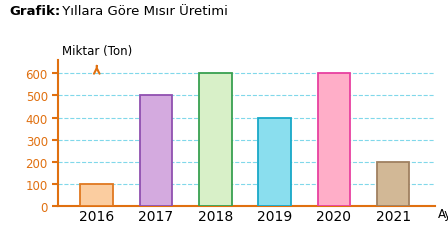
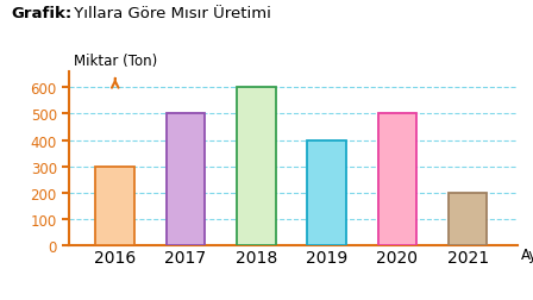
2016: 100 -> 300
2020: 600 -> 500
